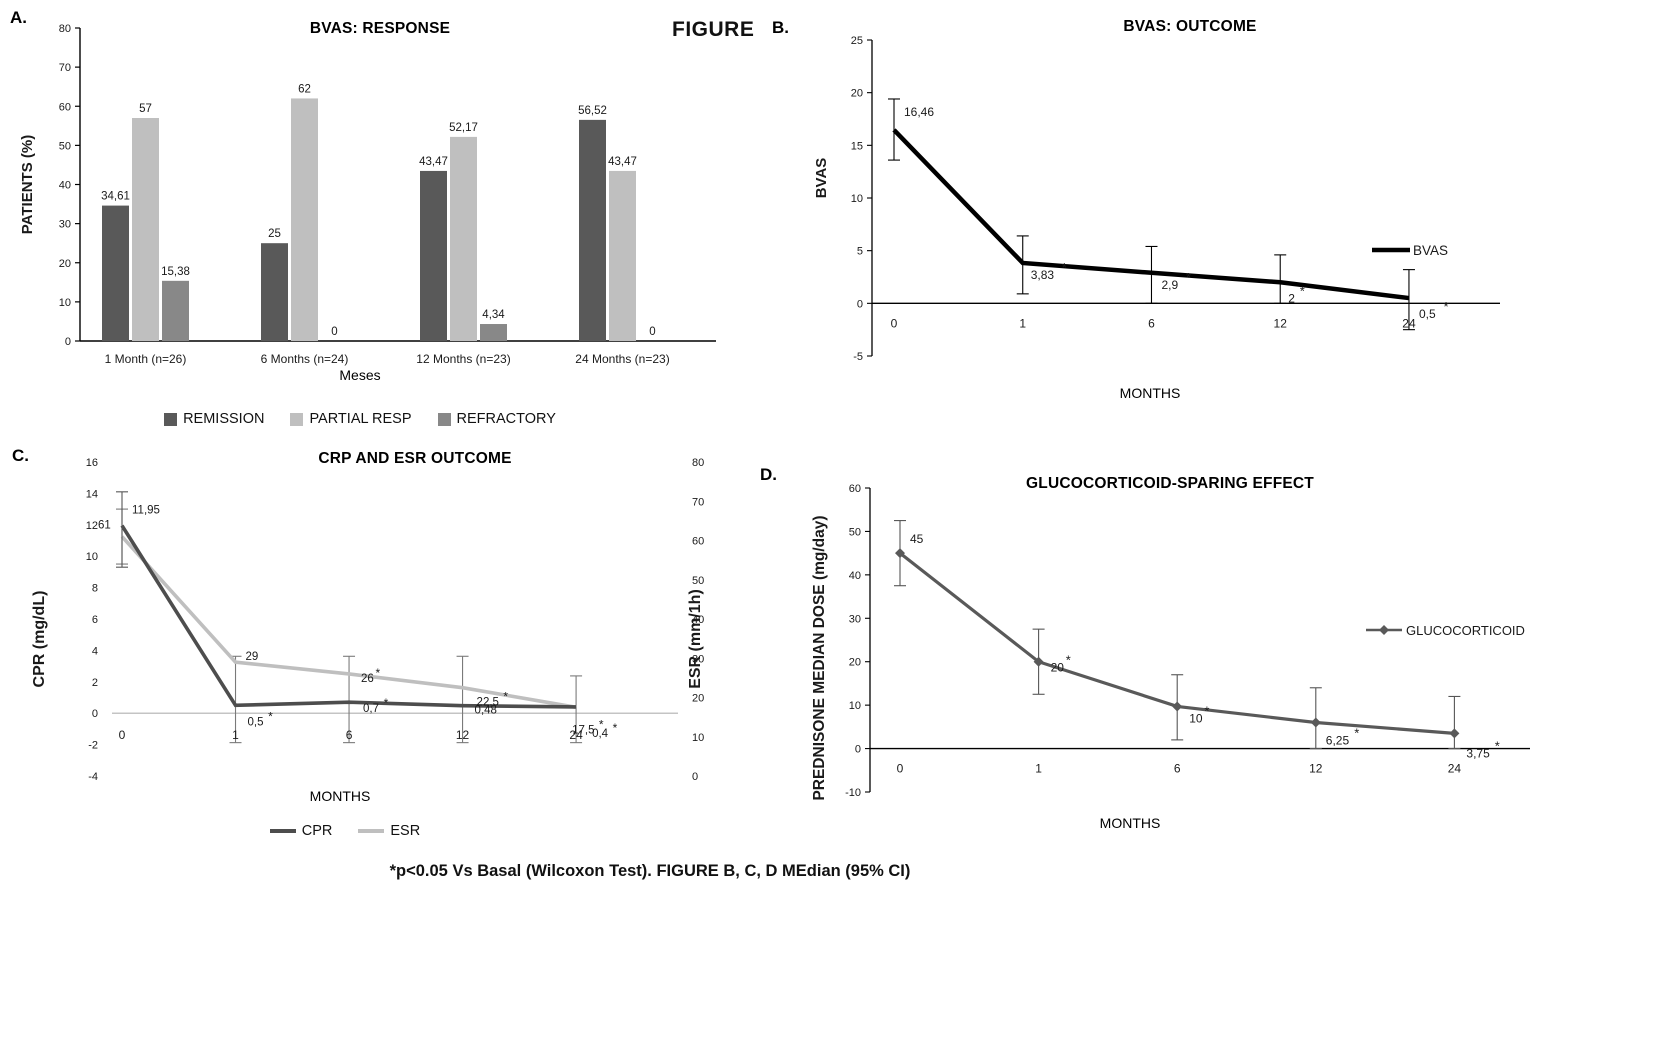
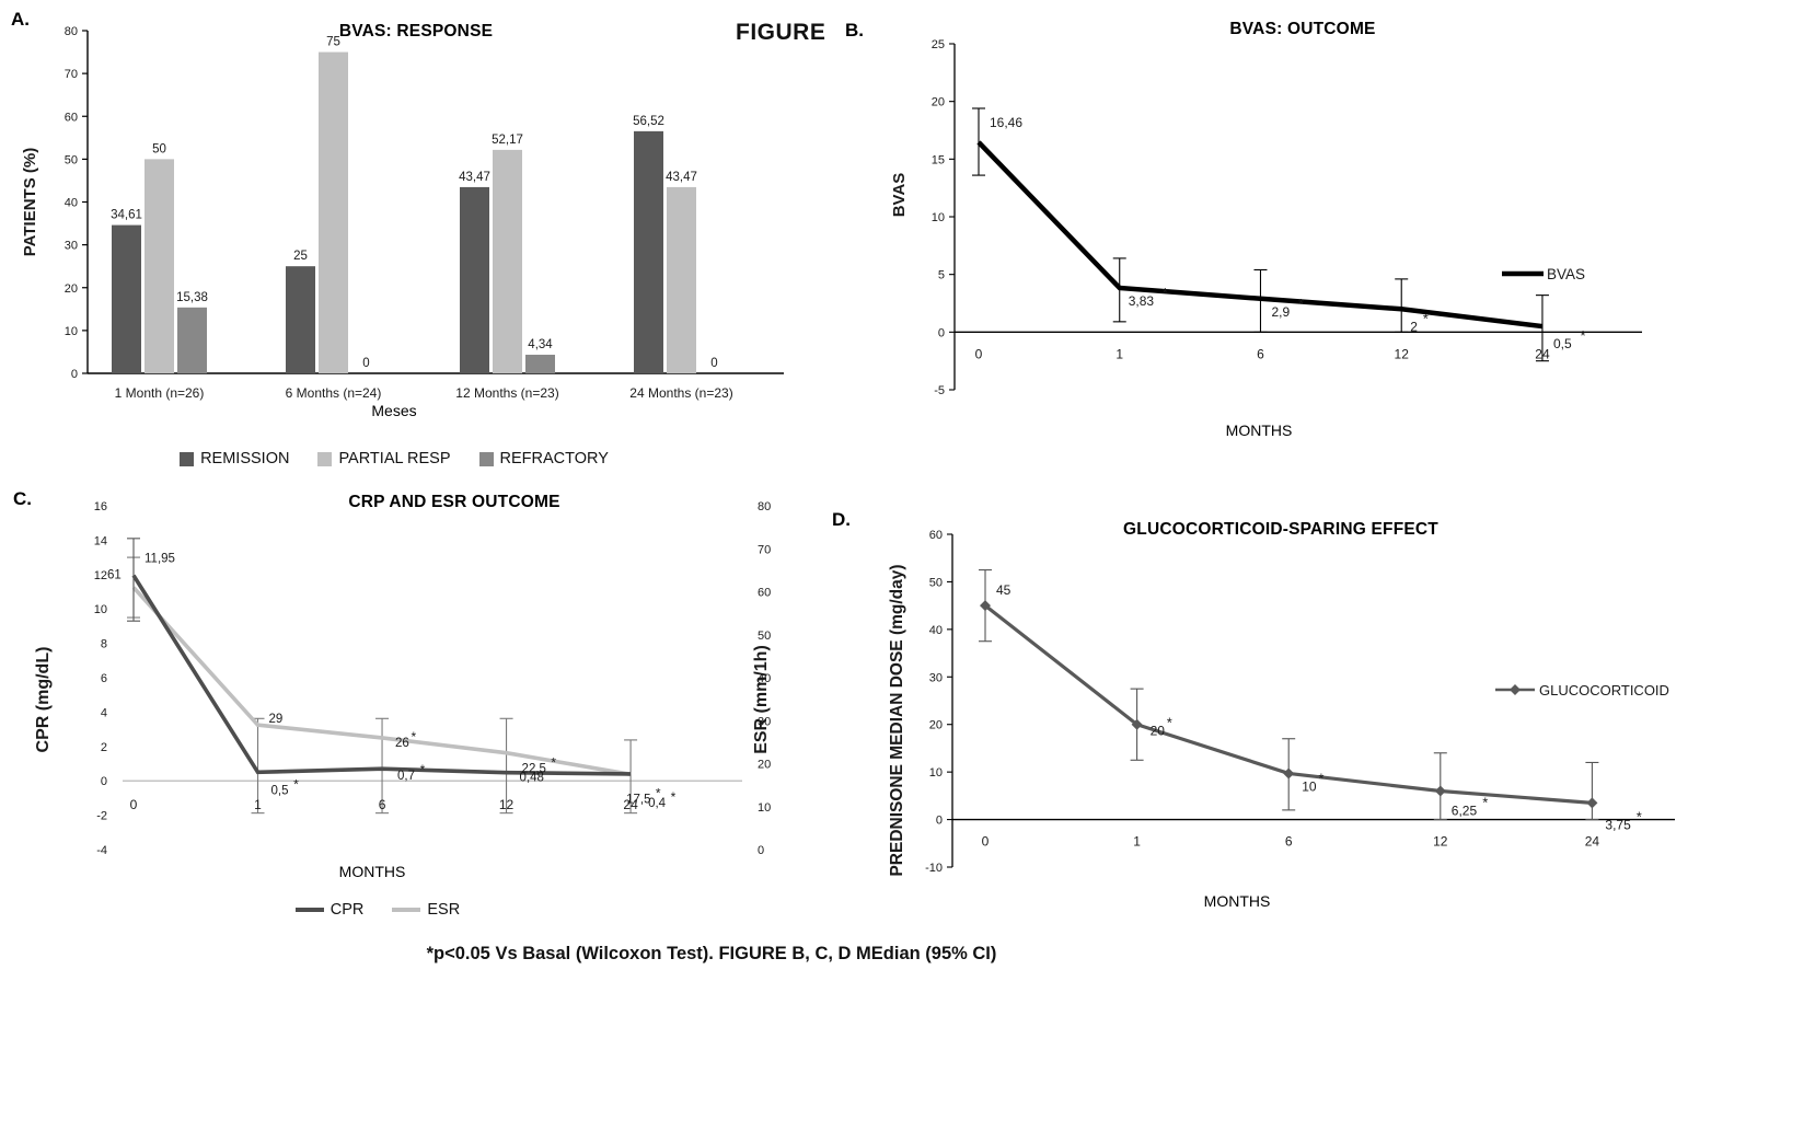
BVAS: RESPONSE/PARTIAL RESP/1 Month (n=26): 57 -> 50
BVAS: RESPONSE/PARTIAL RESP/6 Months (n=24): 62 -> 75
